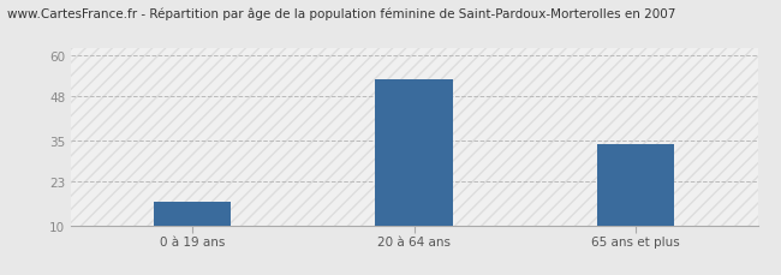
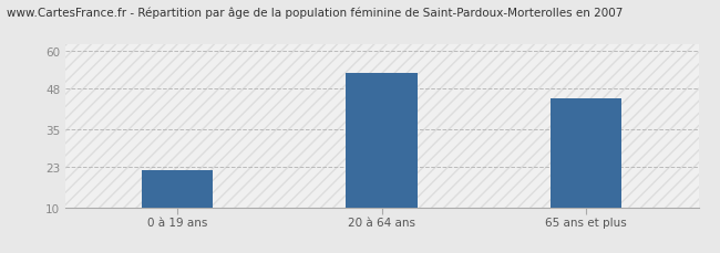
0 à 19 ans: 17 -> 22
65 ans et plus: 34 -> 45
